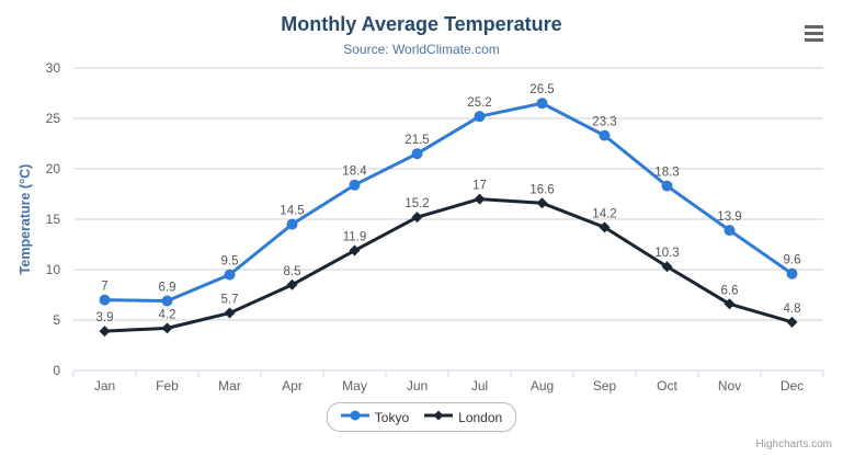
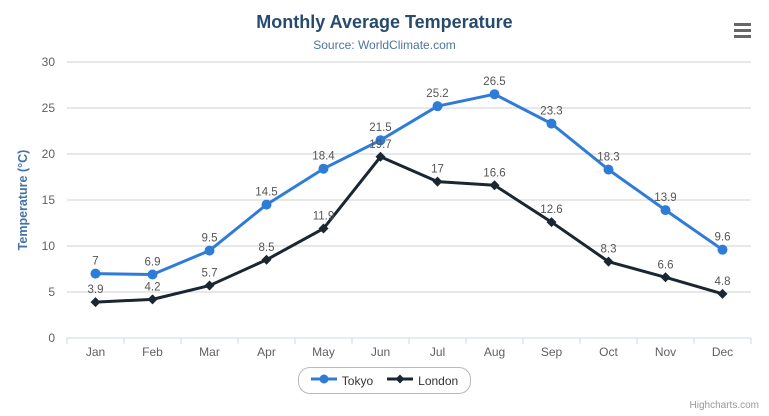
London/Jun: 15.2 -> 19.7
London/Sep: 14.2 -> 12.6
London/Oct: 10.3 -> 8.3
